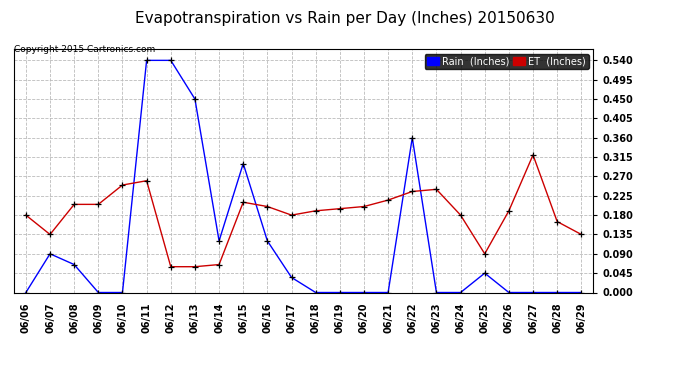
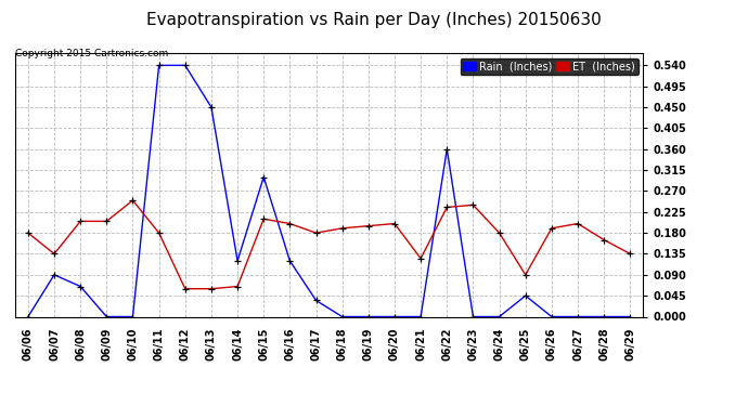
ET (Inches)/06/11: 0.260 -> 0.180
ET (Inches)/06/21: 0.215 -> 0.125
ET (Inches)/06/27: 0.320 -> 0.200
